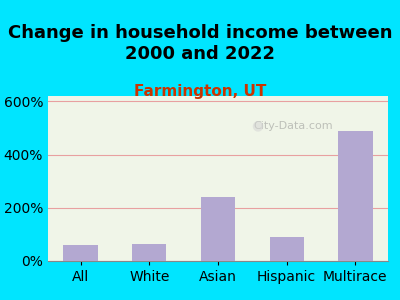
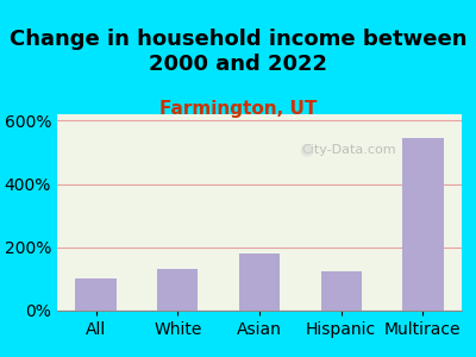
All: 60% -> 100%
White: 65% -> 130%
Asian: 240% -> 180%
Hispanic: 90% -> 125%
Multirace: 490% -> 545%
